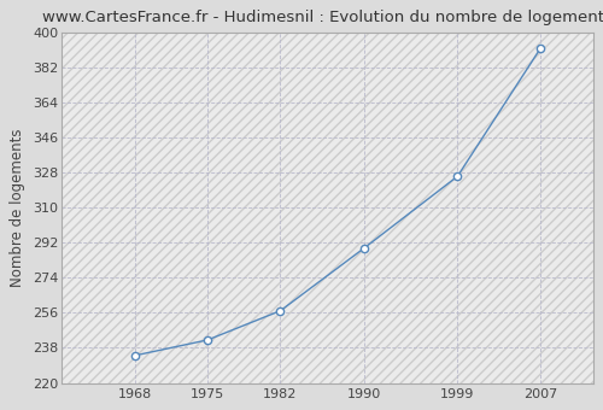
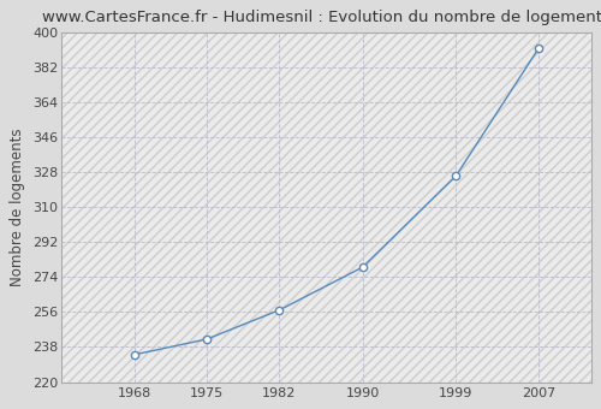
1990: 289 -> 279
